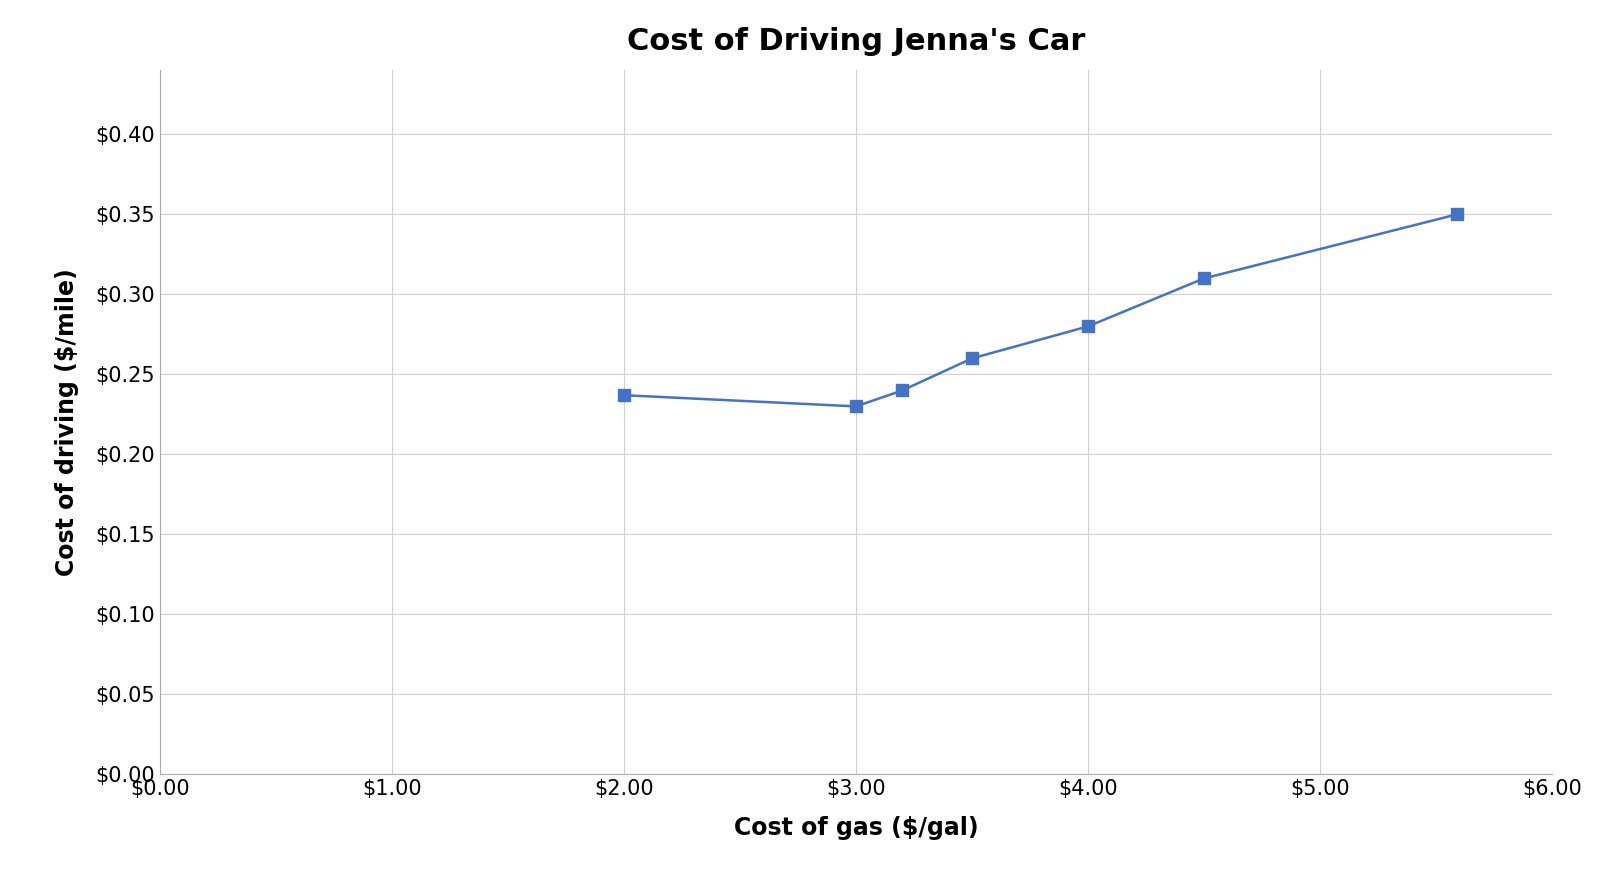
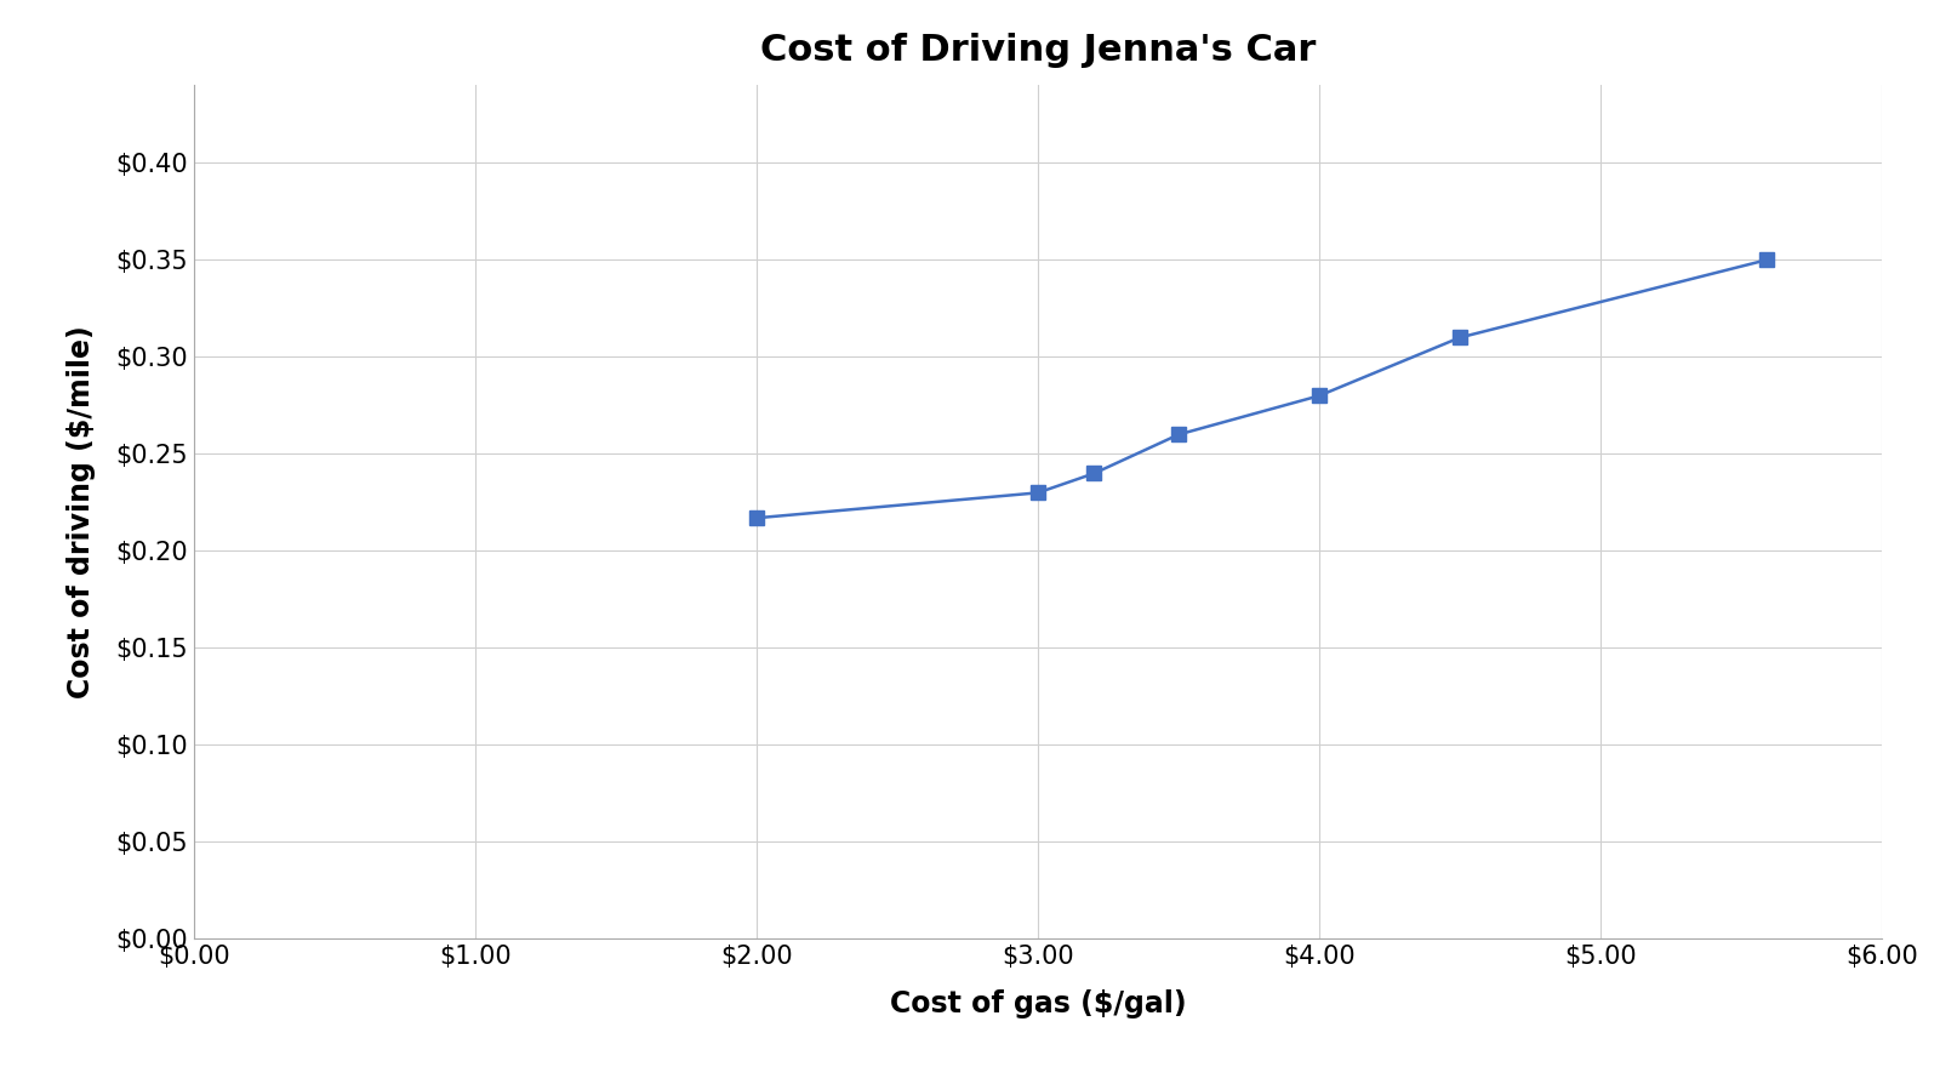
$2.00: $0.237 -> $0.217
